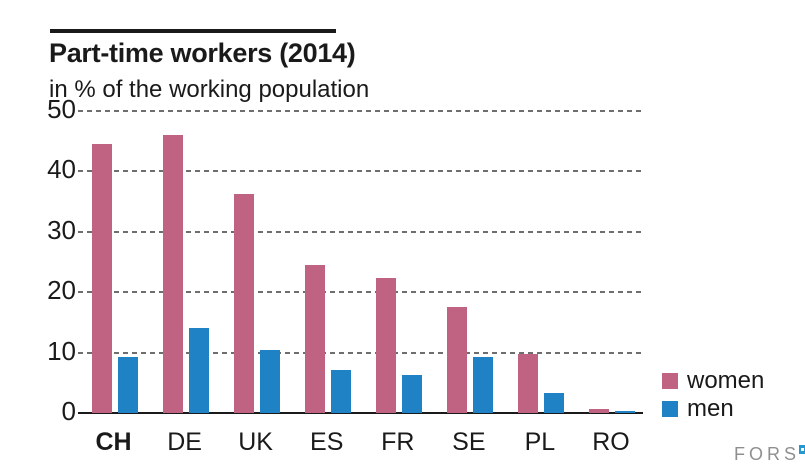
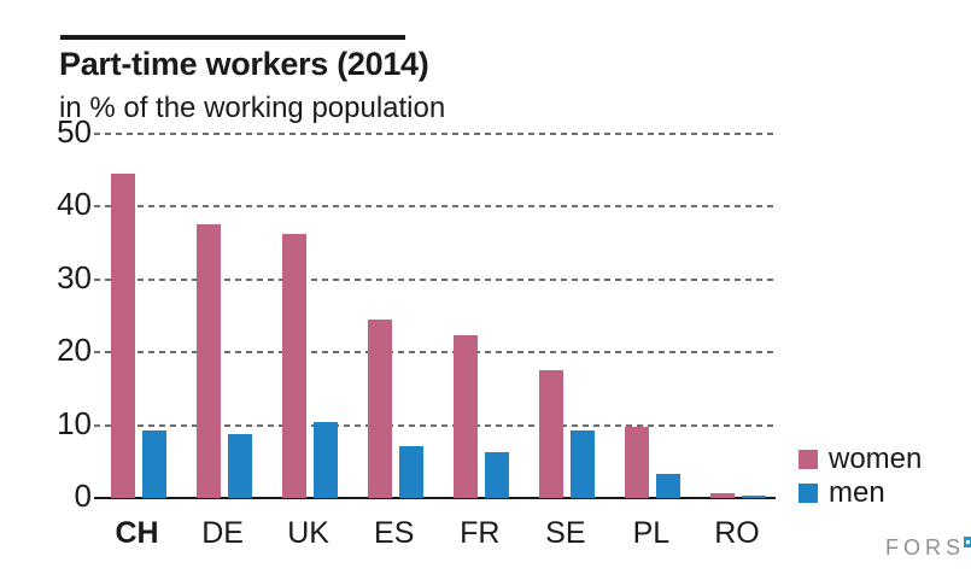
women/DE: 46 -> 38
men/DE: 14 -> 9
